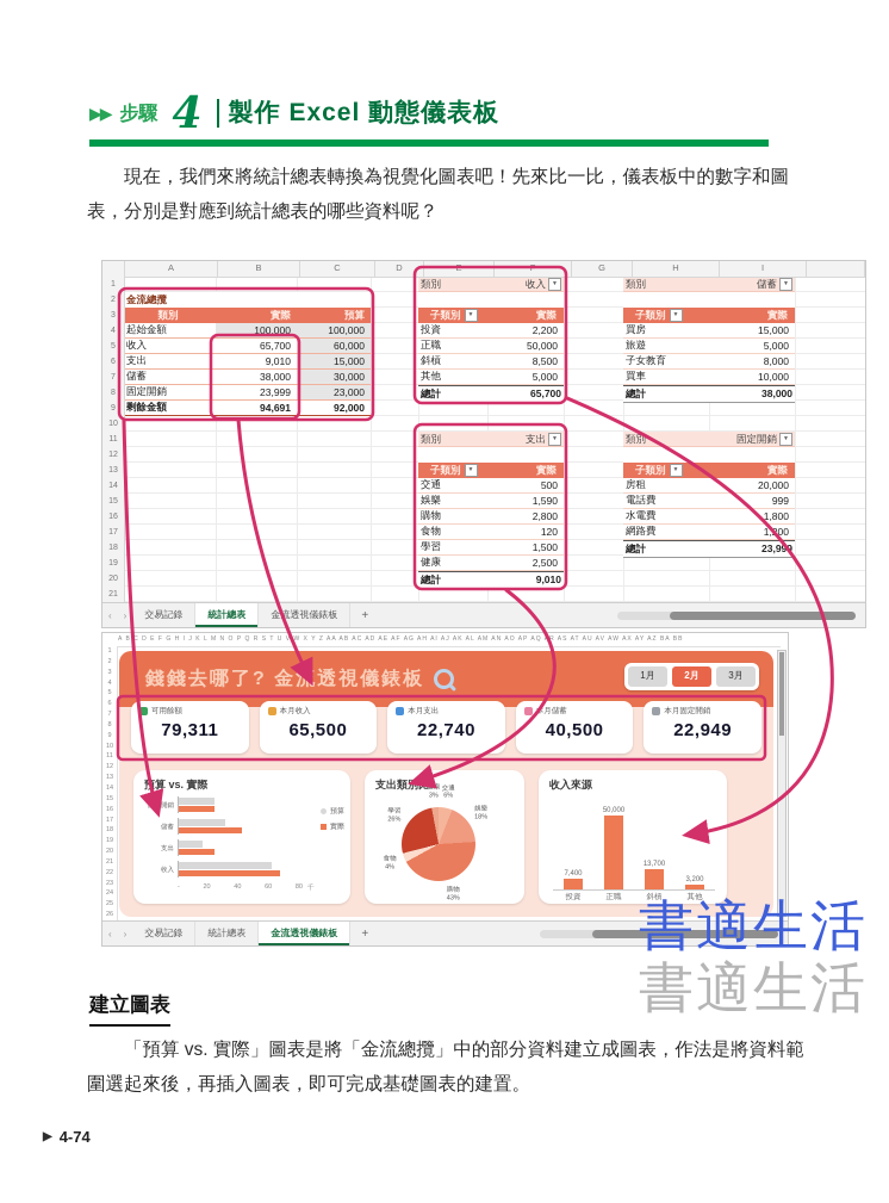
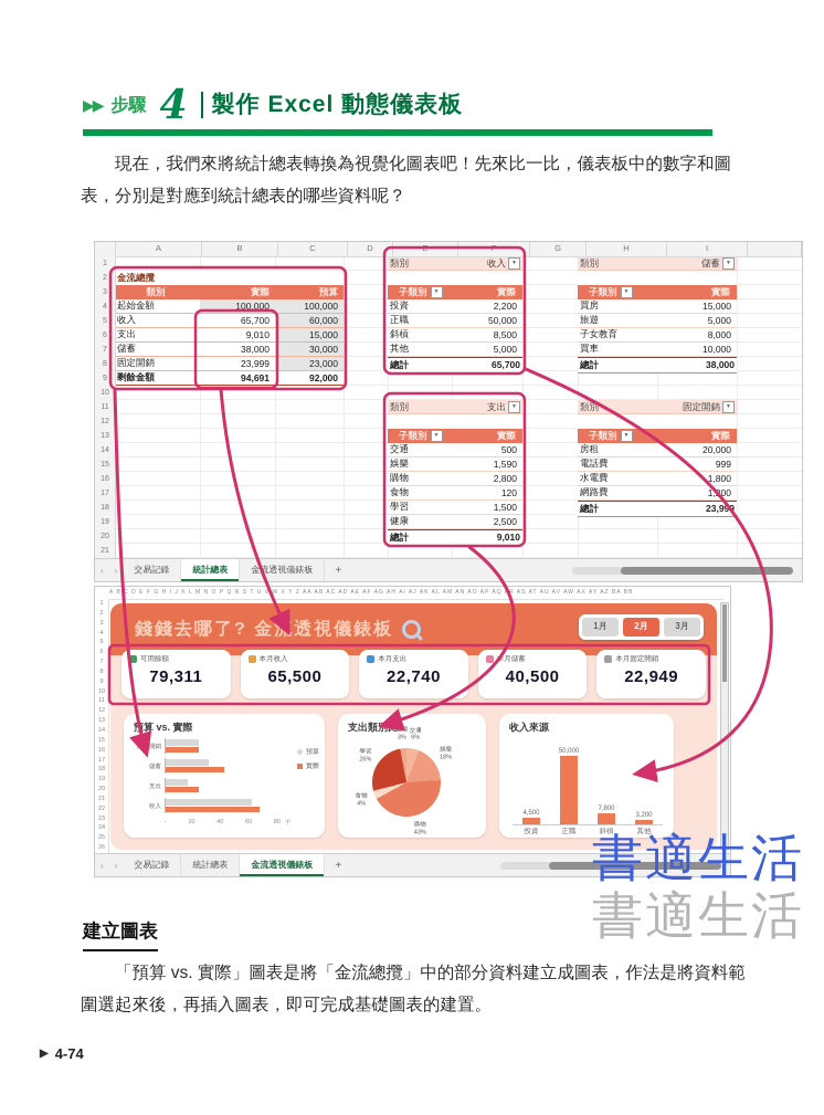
收入來源/投資: 7,400 -> 4,500
收入來源/斜槓: 13,700 -> 7,800
